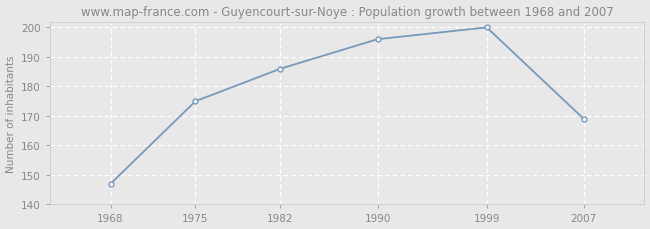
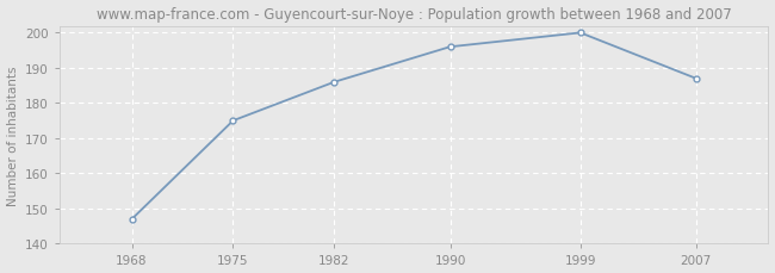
2007: 169 -> 187
